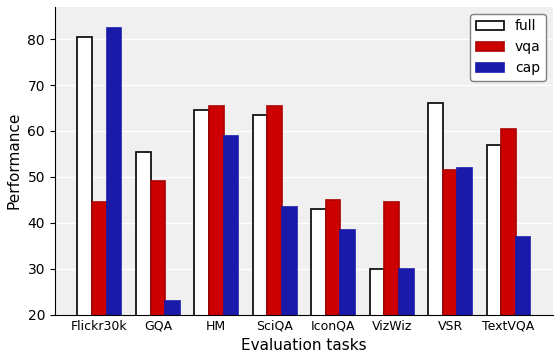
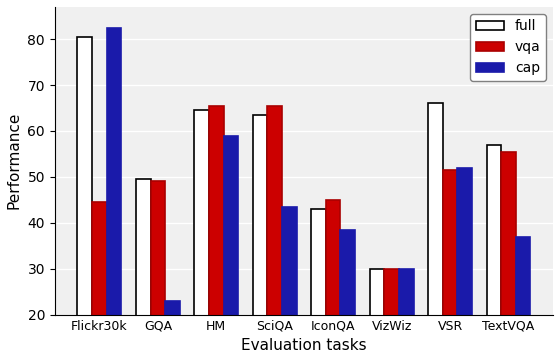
full/GQA: 55.5 -> 49.5
vqa/VizWiz: 44.5 -> 30.0
vqa/TextVQA: 60.5 -> 55.5
